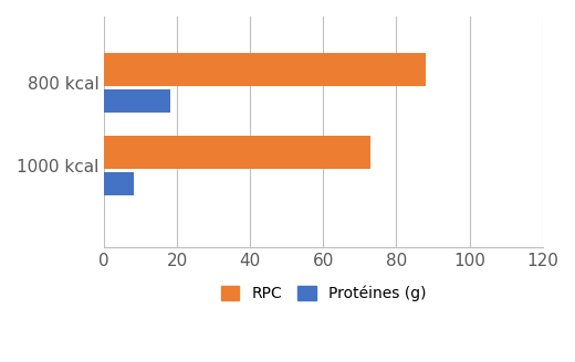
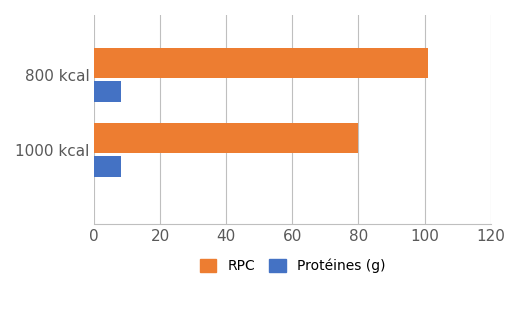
RPC/800 kcal: 88 -> 101
Protéines (g)/800 kcal: 18 -> 8
RPC/1000 kcal: 73 -> 80
